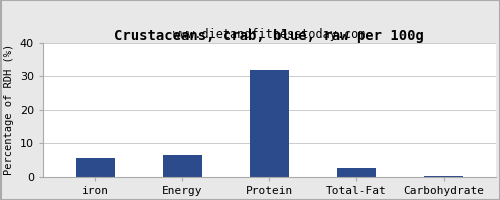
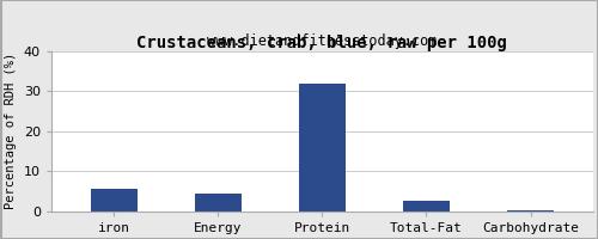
Energy: 6.5 -> 4.5
